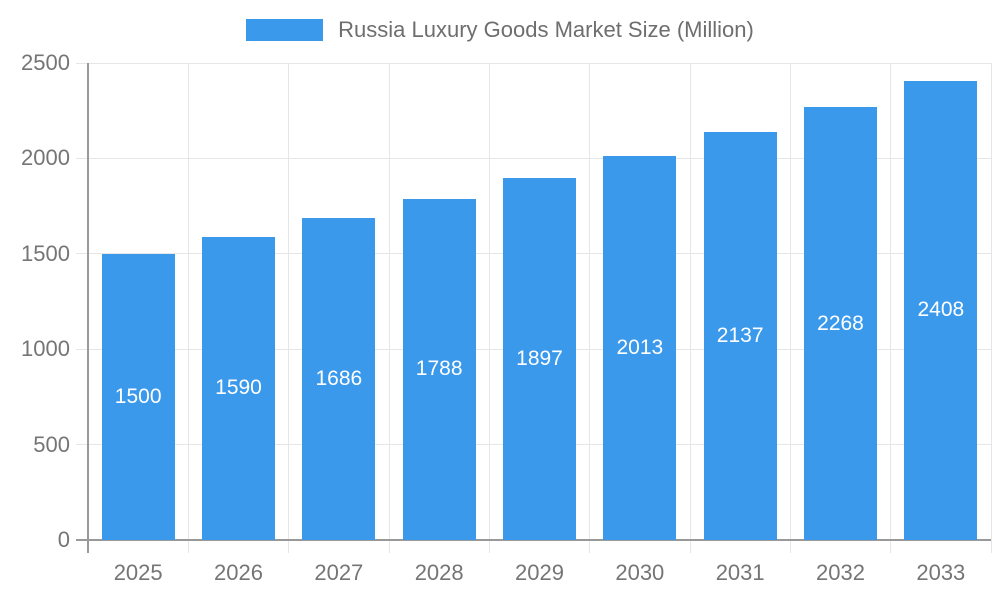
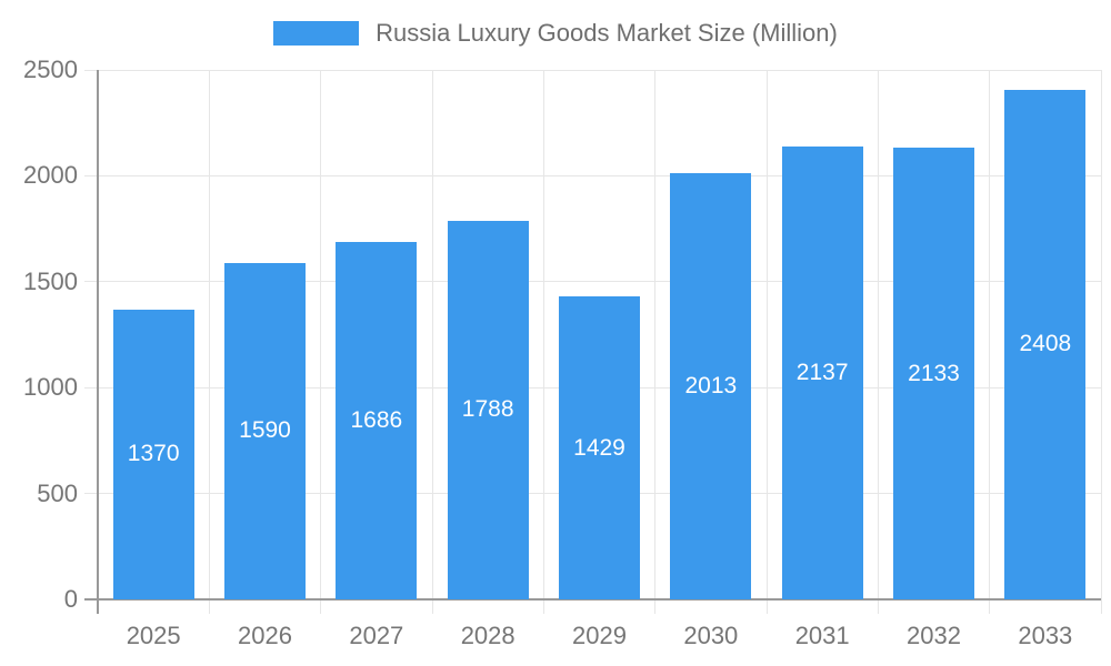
2025: 1500 -> 1370
2029: 1897 -> 1429
2032: 2268 -> 2133
